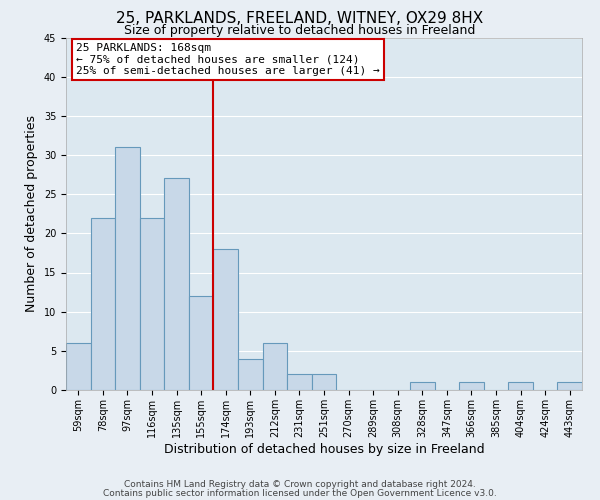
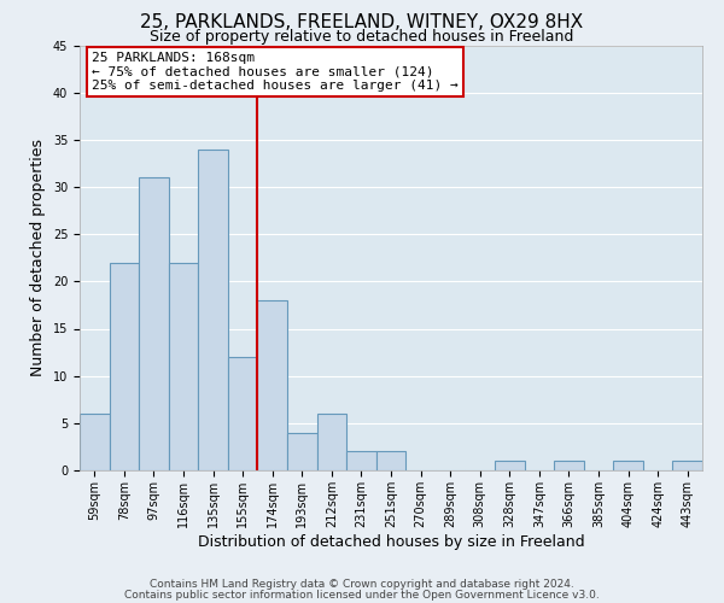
135sqm: 27 -> 34
